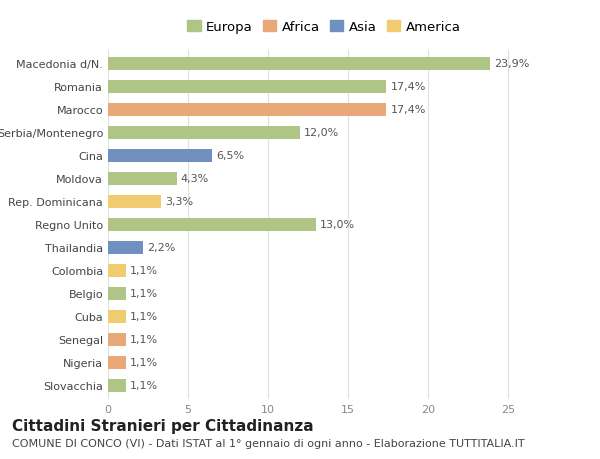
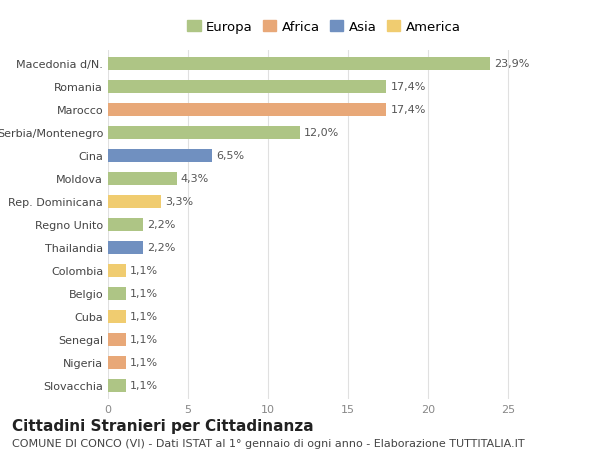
Regno Unito: 13,0% -> 2,2%
